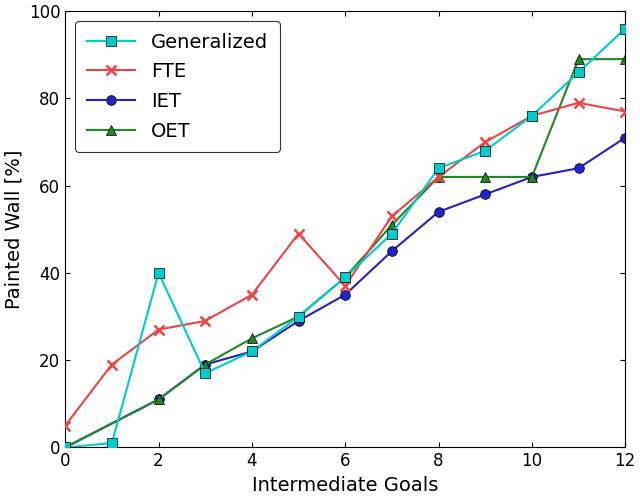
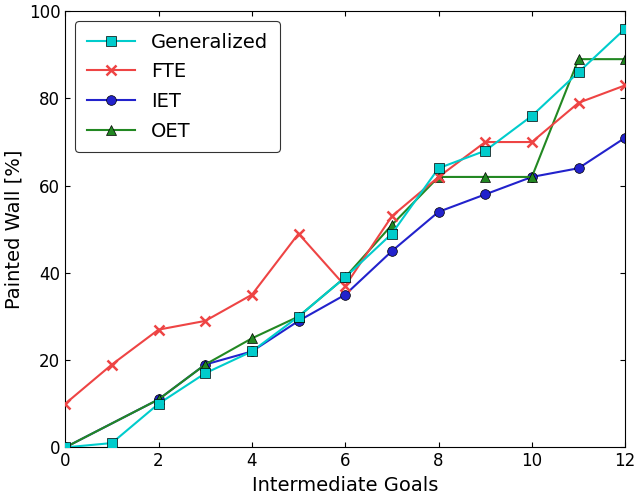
FTE/0: 5 -> 10
Generalized/2: 40 -> 10
FTE/10: 76 -> 70
FTE/12: 77 -> 83
